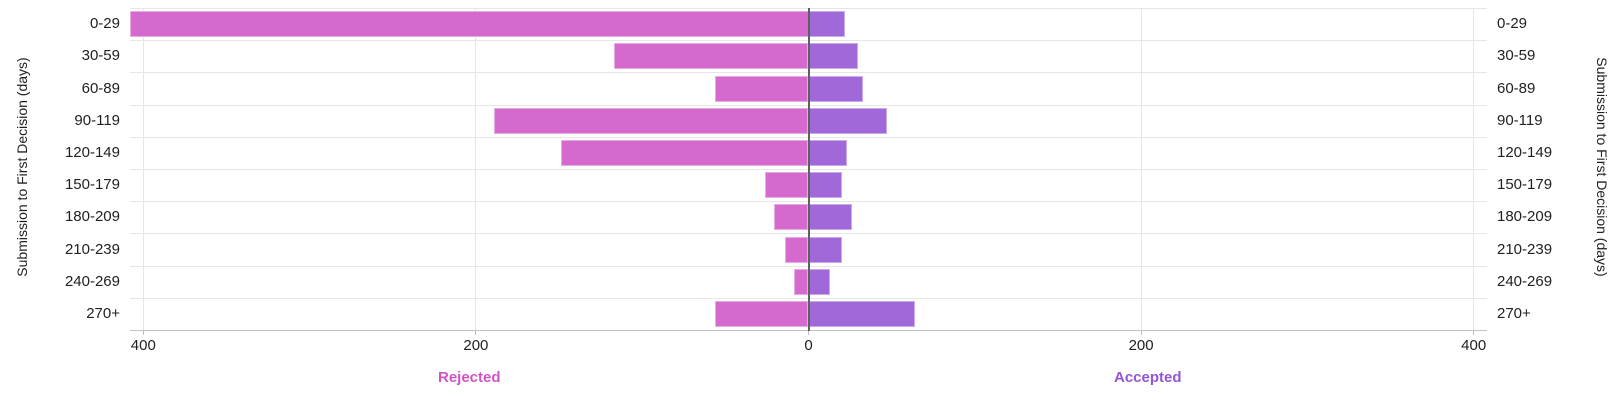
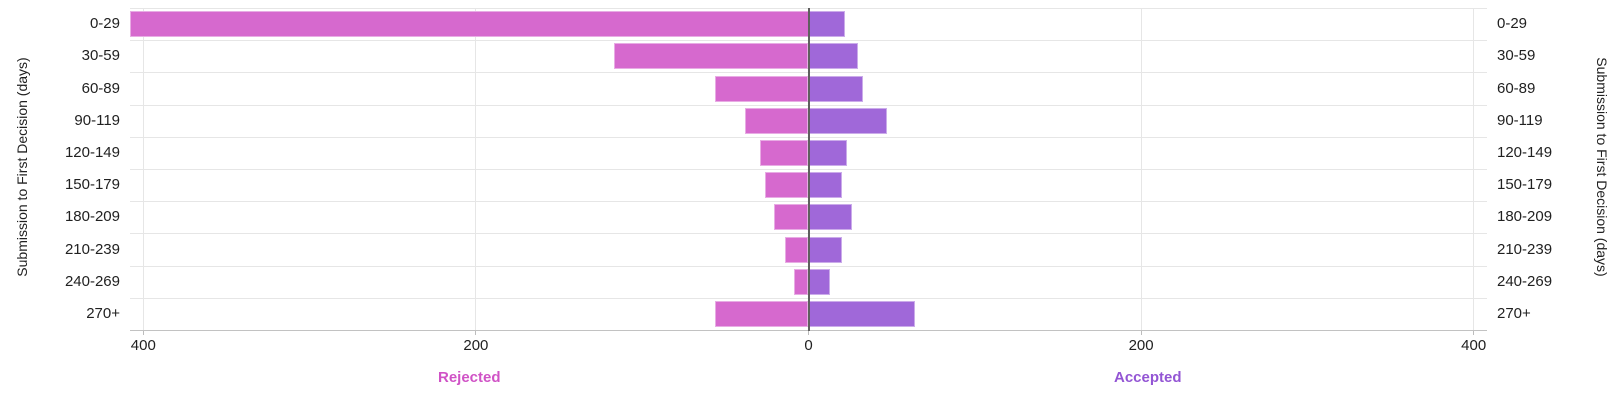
Rejected/90-119: 189 -> 38
Rejected/120-149: 149 -> 29
